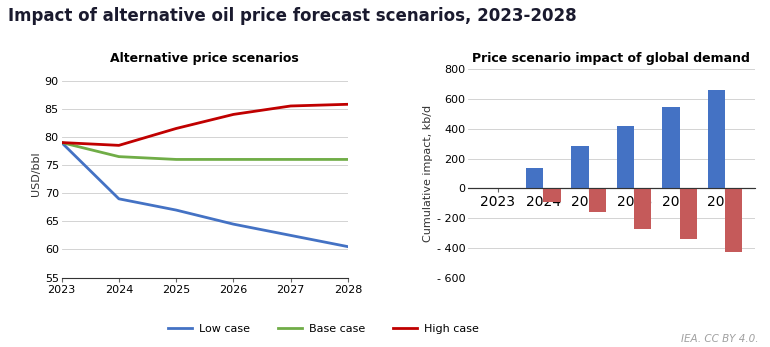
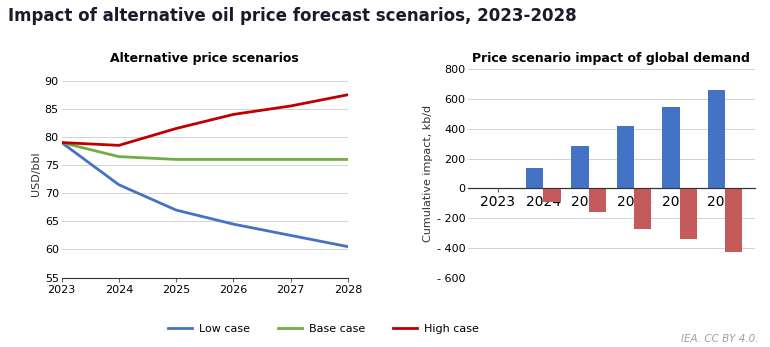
Alternative price scenarios/Low case/2024: 69.0 -> 71.5
Alternative price scenarios/High case/2028: 85.8 -> 87.5
